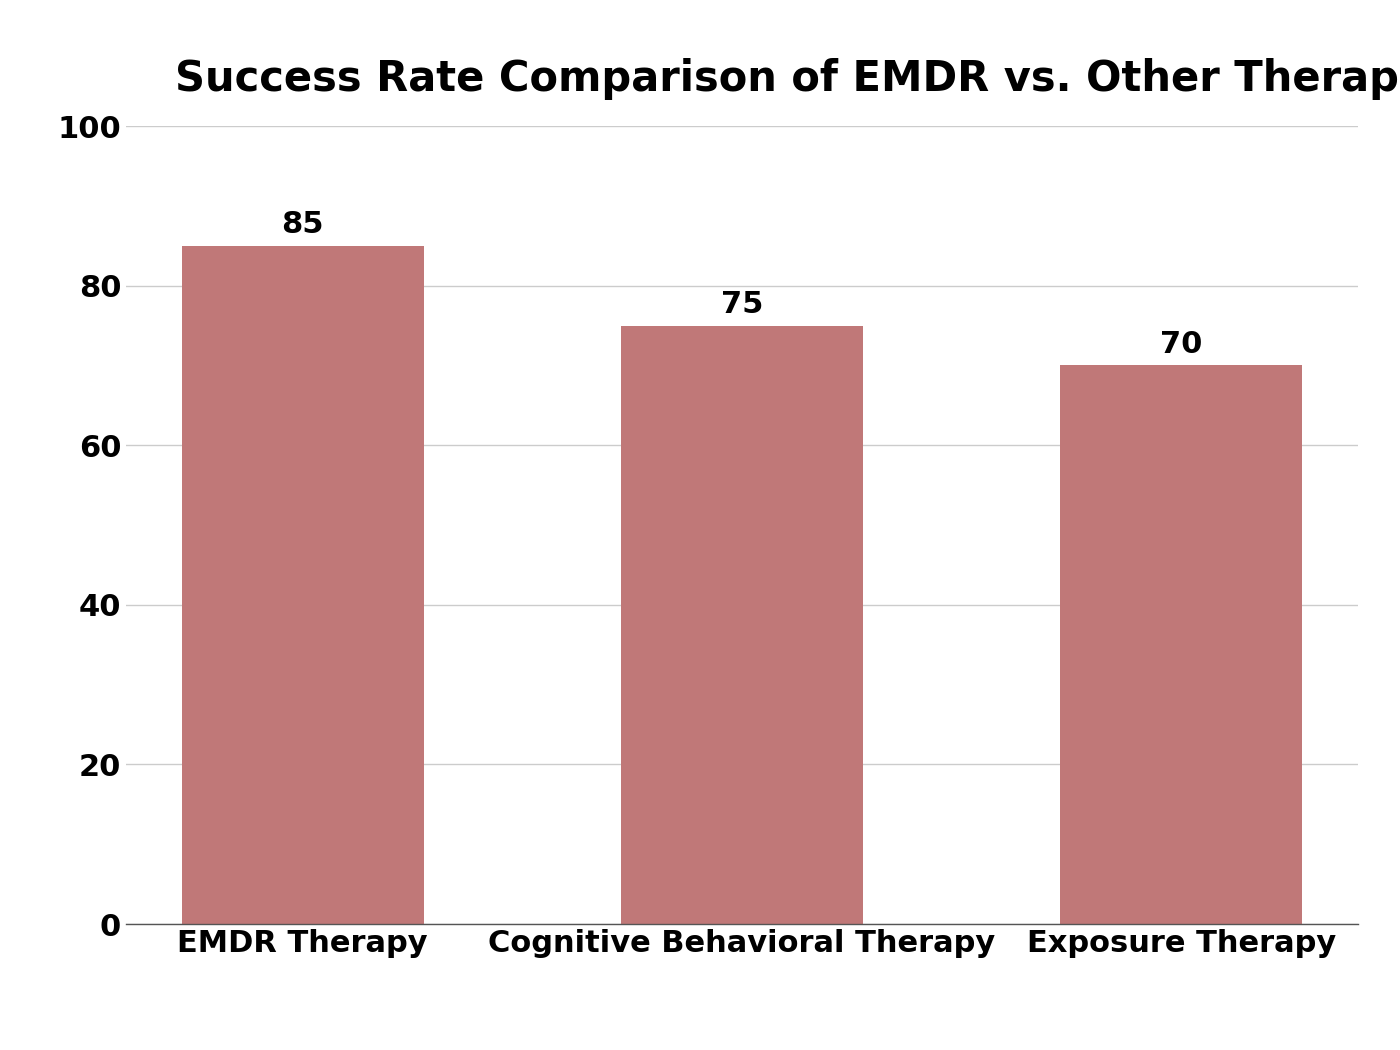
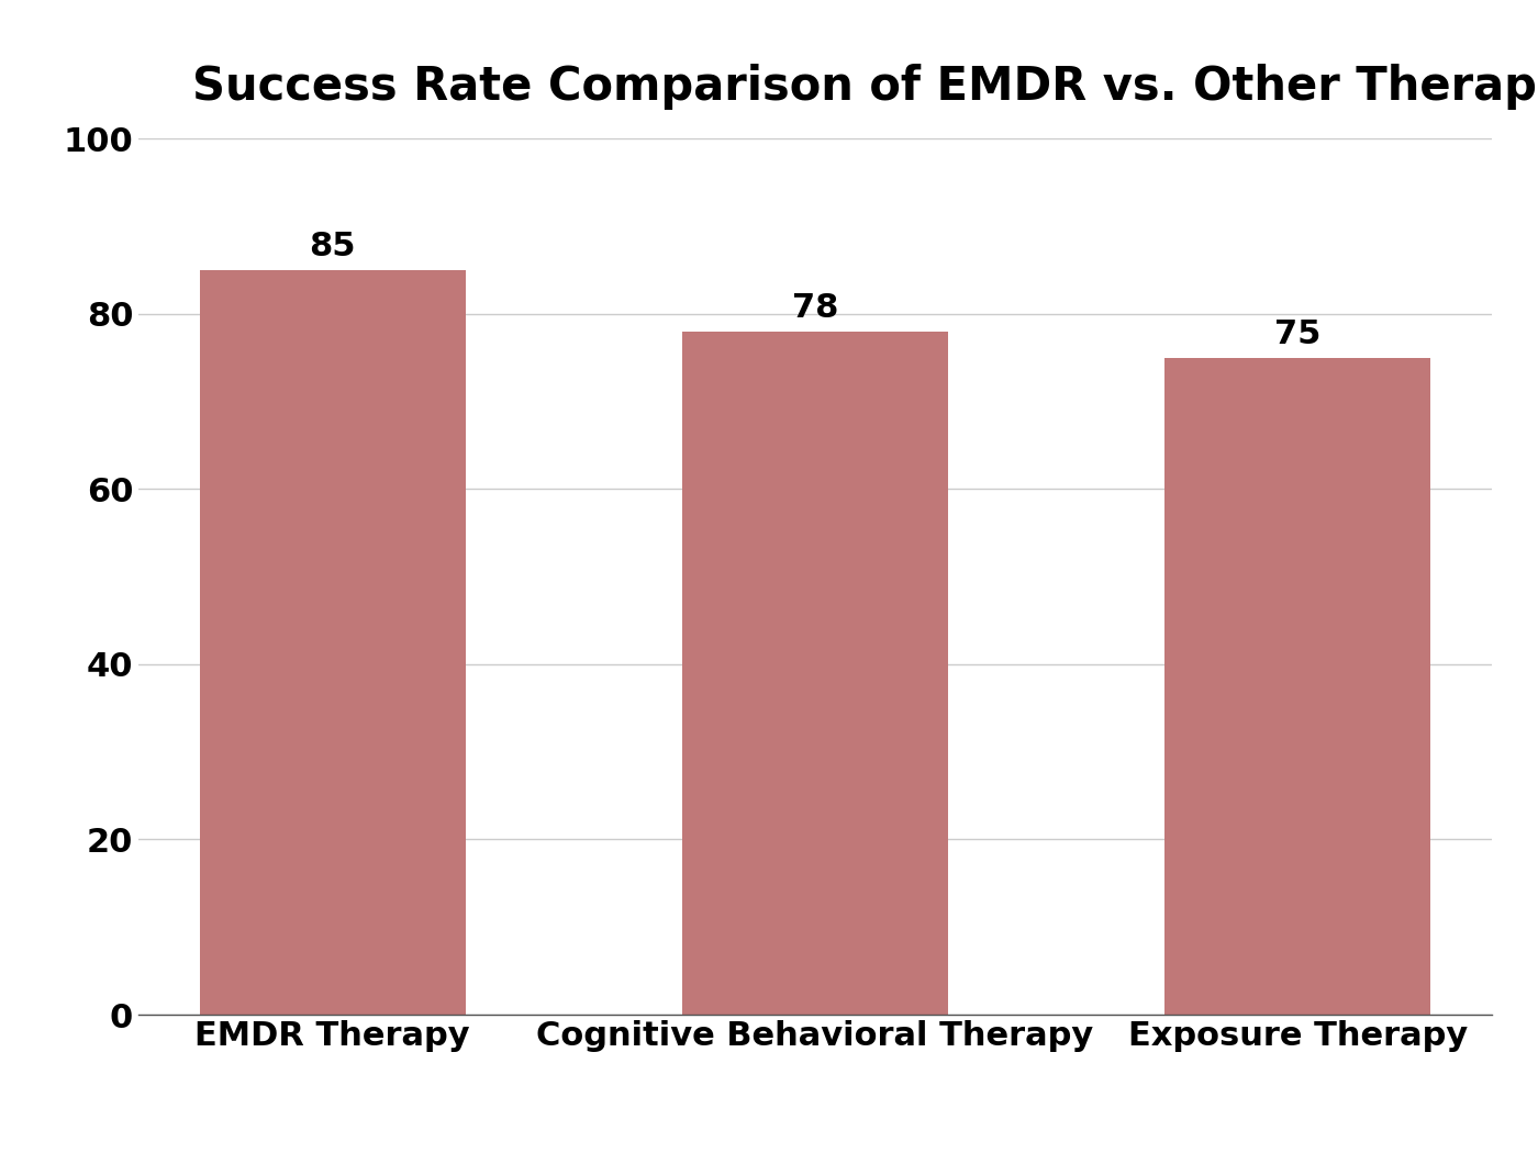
Cognitive Behavioral Therapy: 75 -> 78
Exposure Therapy: 70 -> 75
